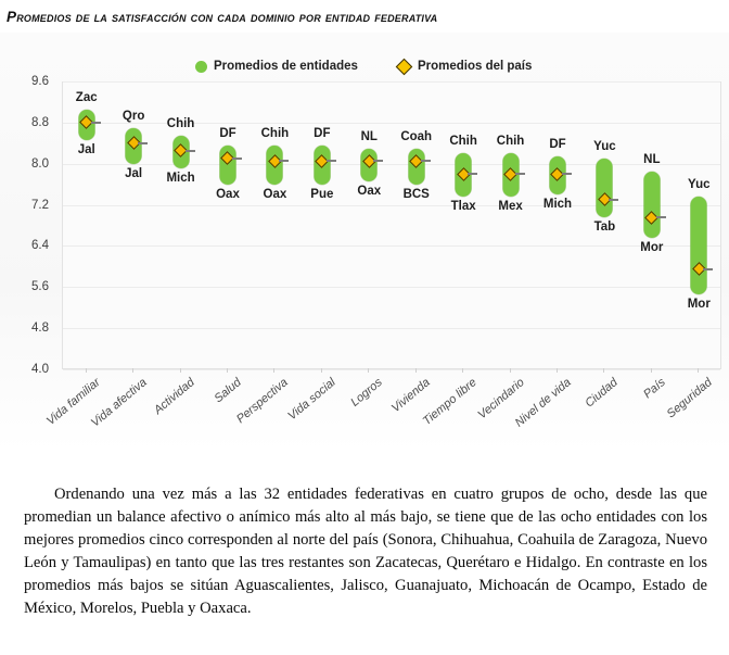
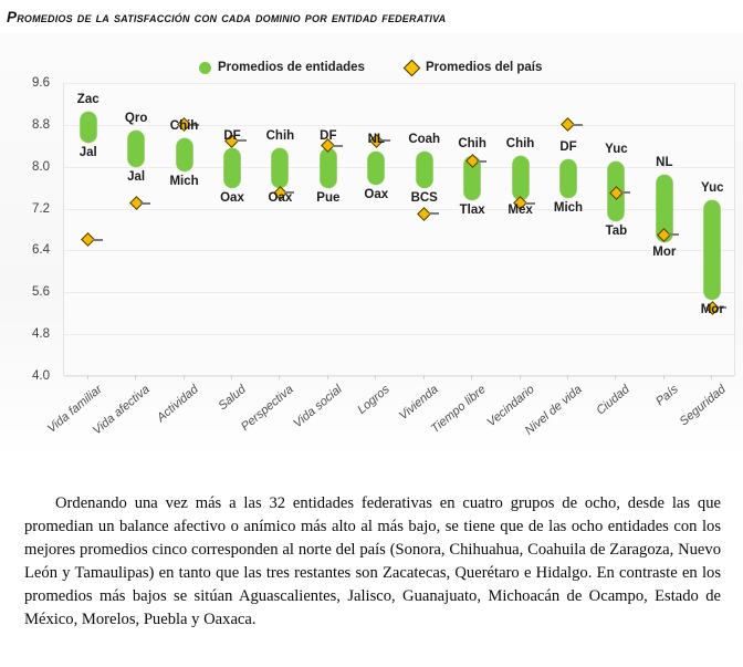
Promedios del país/Vida familiar: 8.8 -> 6.6
Promedios del país/Vida afectiva: 8.4 -> 7.3
Promedios del país/Actividad: 8.2 -> 8.8
Promedios del país/Salud: 8.1 -> 8.5
Promedios del país/Perspectiva: 8.1 -> 7.5
Promedios del país/Vida social: 8.1 -> 8.4
Promedios del país/Logros: 8.1 -> 8.5
Promedios del país/Vivienda: 8.1 -> 7.1
Promedios del país/Tiempo libre: 7.8 -> 8.1
Promedios del país/Vecindario: 7.8 -> 7.3
Promedios del país/Nivel de vida: 7.8 -> 8.8
Promedios del país/Ciudad: 7.3 -> 7.5
Promedios del país/País: 7.0 -> 6.7
Promedios del país/Seguridad: 6.0 -> 5.3
